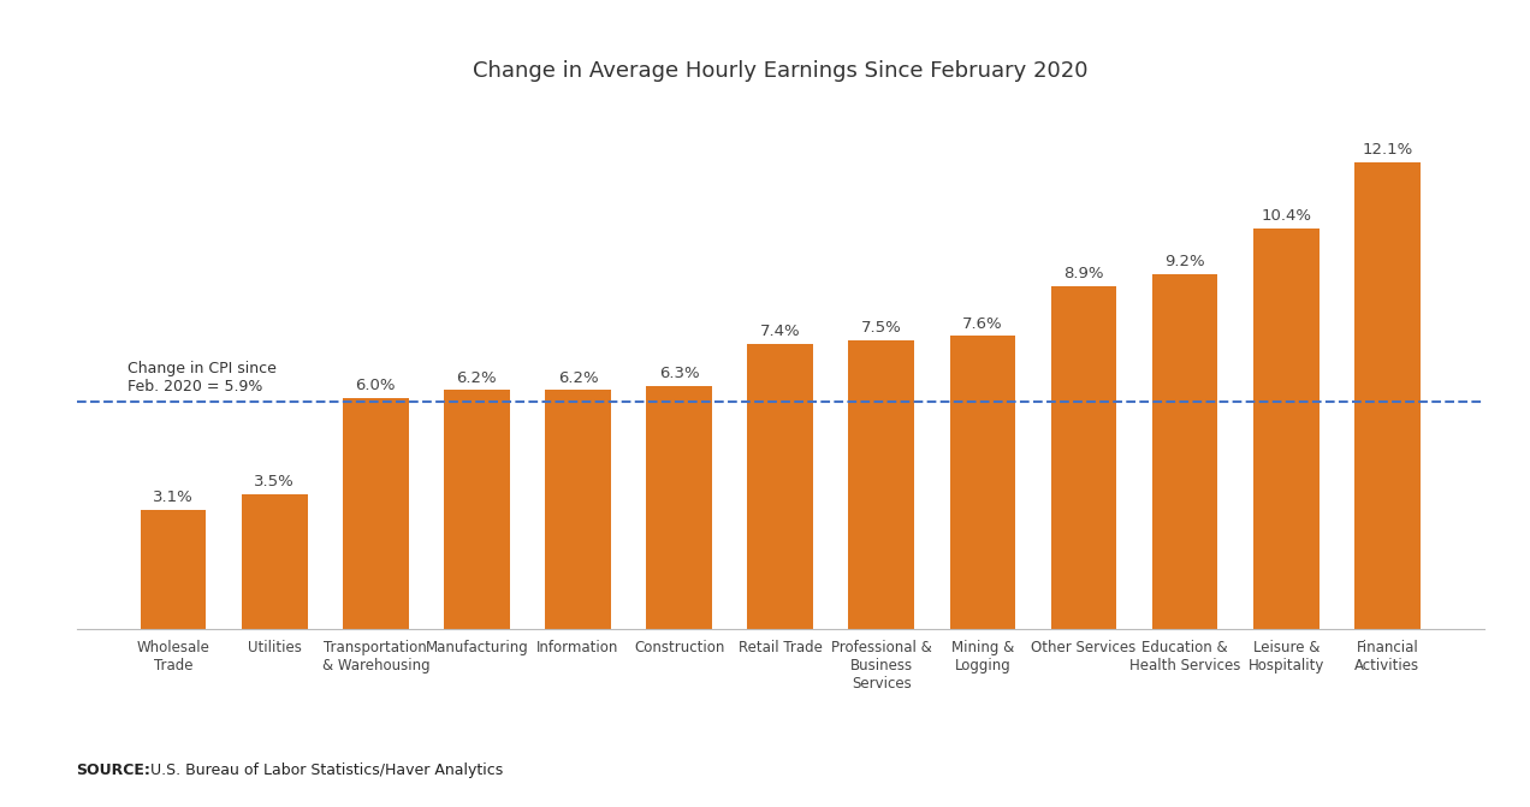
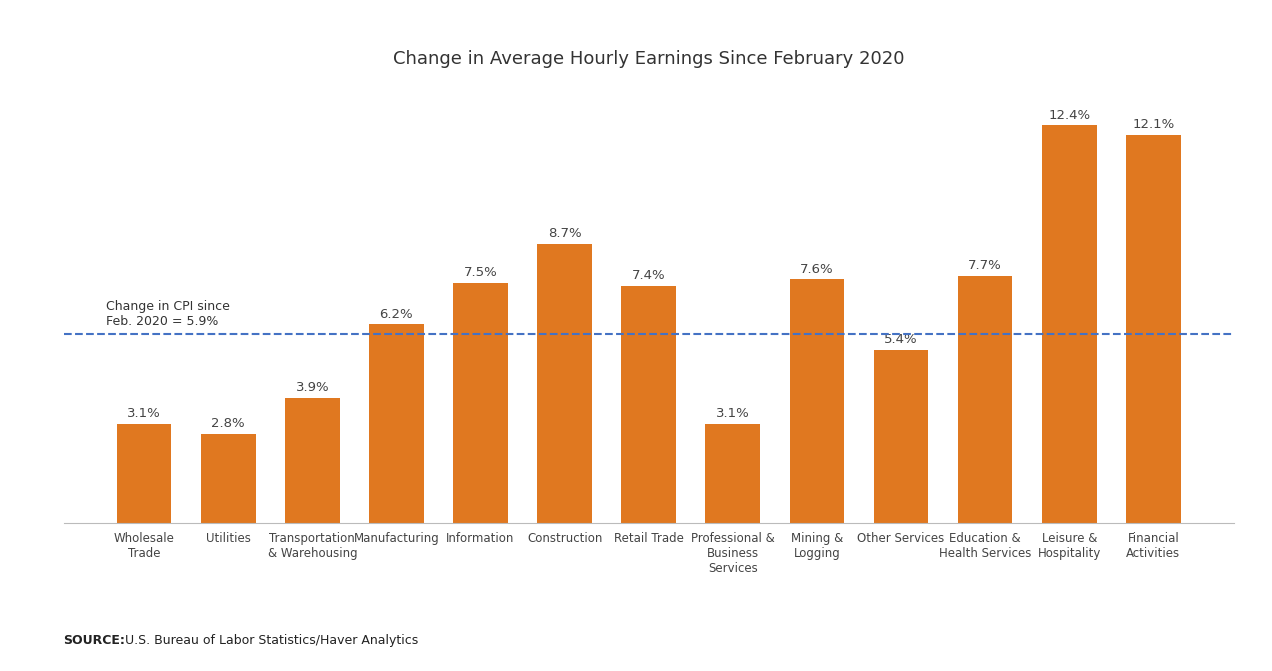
Utilities: 3.5% -> 2.8%
Transportation & Warehousing: 6.0% -> 3.9%
Information: 6.2% -> 7.5%
Construction: 6.3% -> 8.7%
Professional & Business Services: 7.5% -> 3.1%
Other Services: 8.9% -> 5.4%
Education & Health Services: 9.2% -> 7.7%
Leisure & Hospitality: 10.4% -> 12.4%
